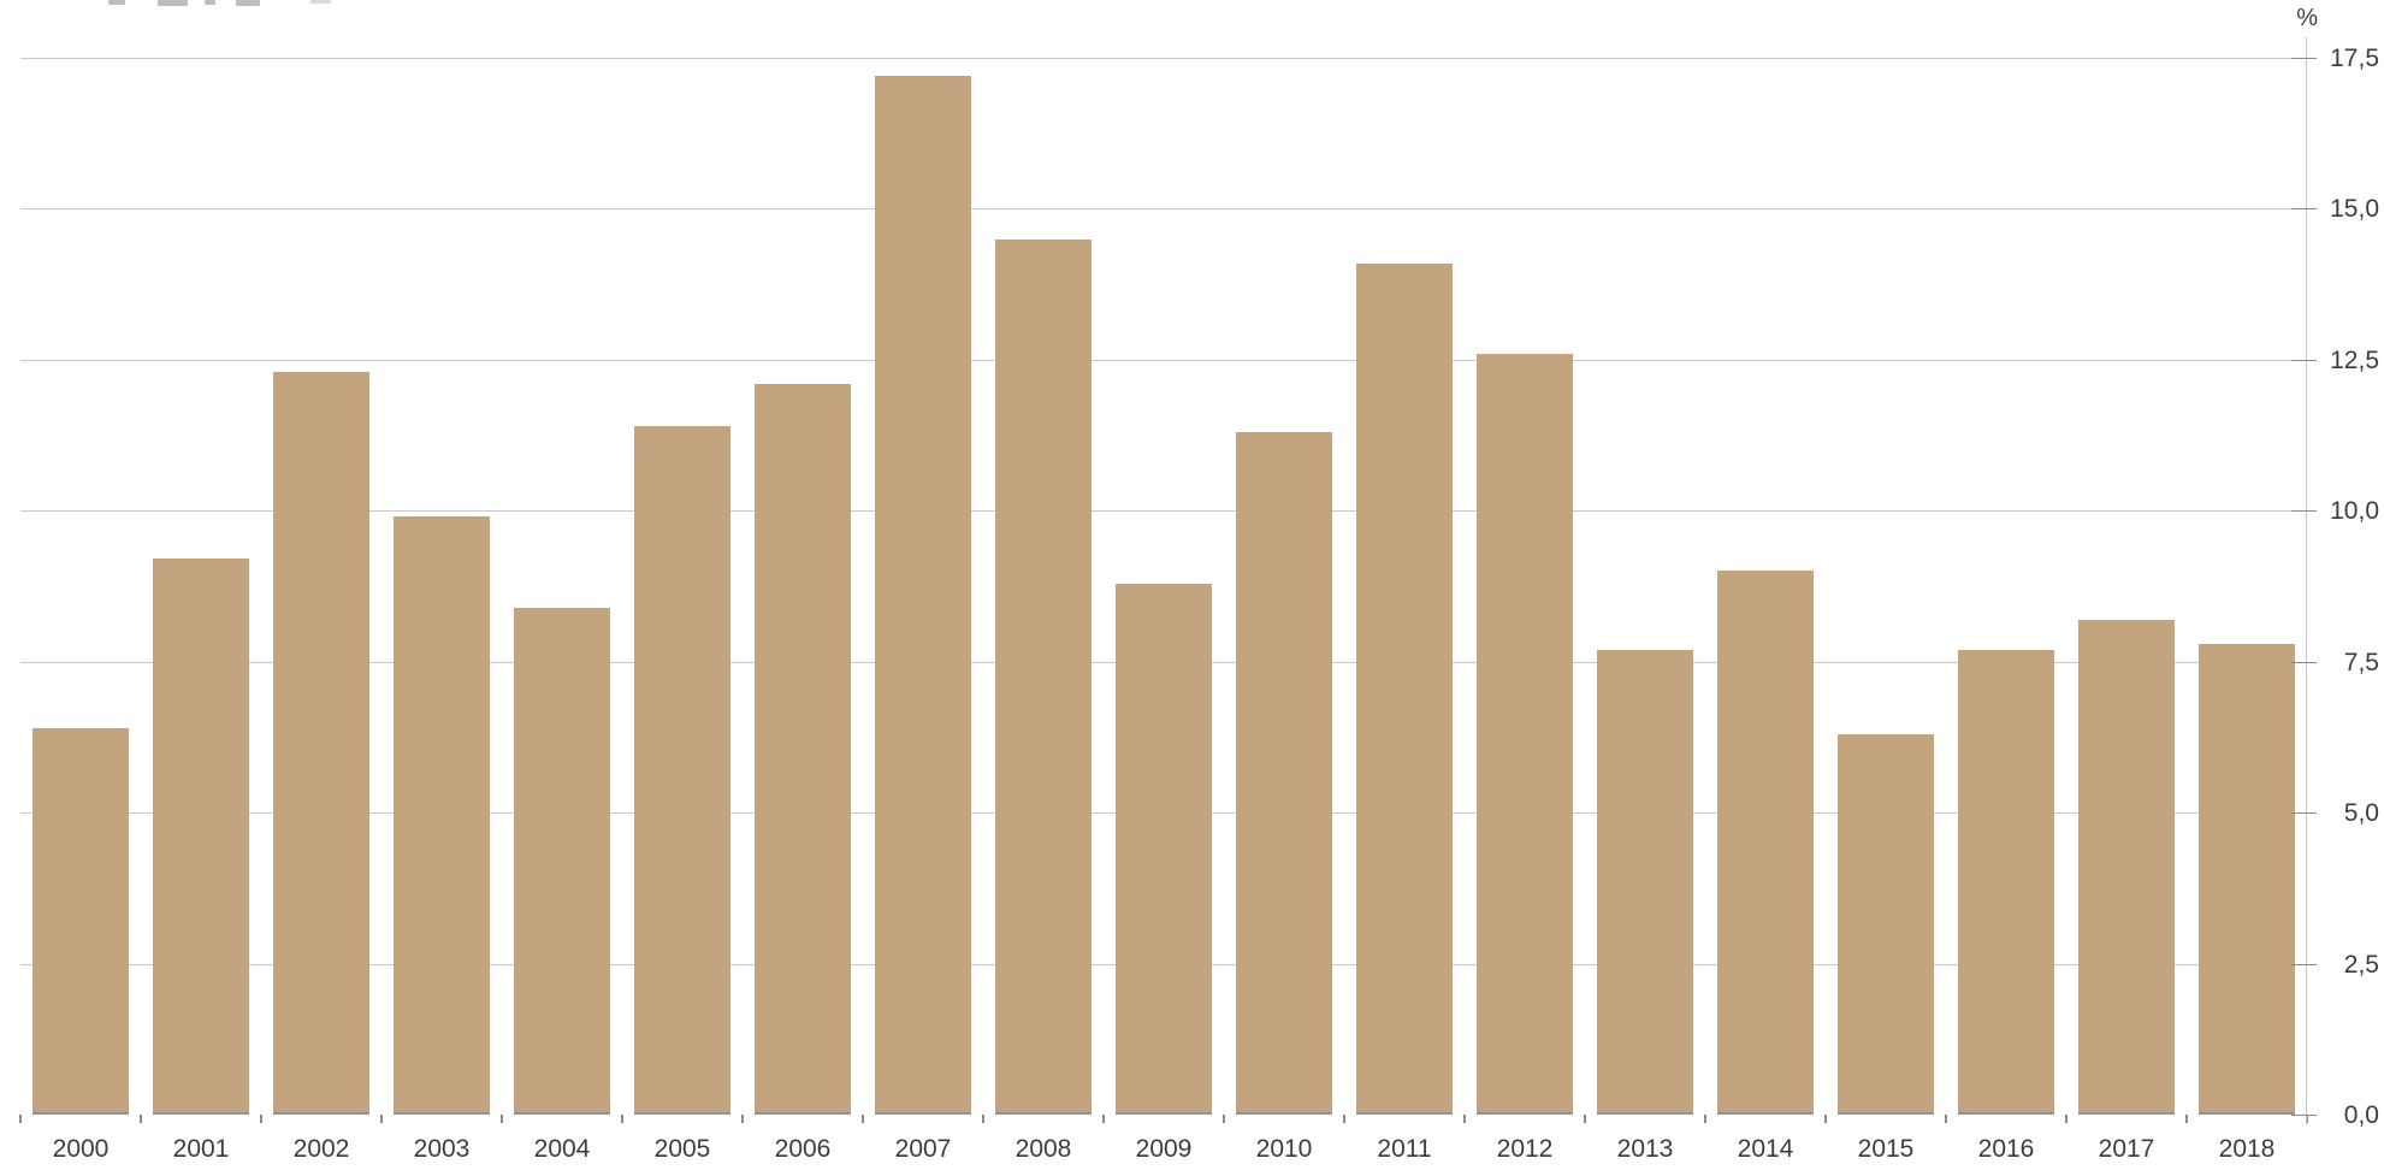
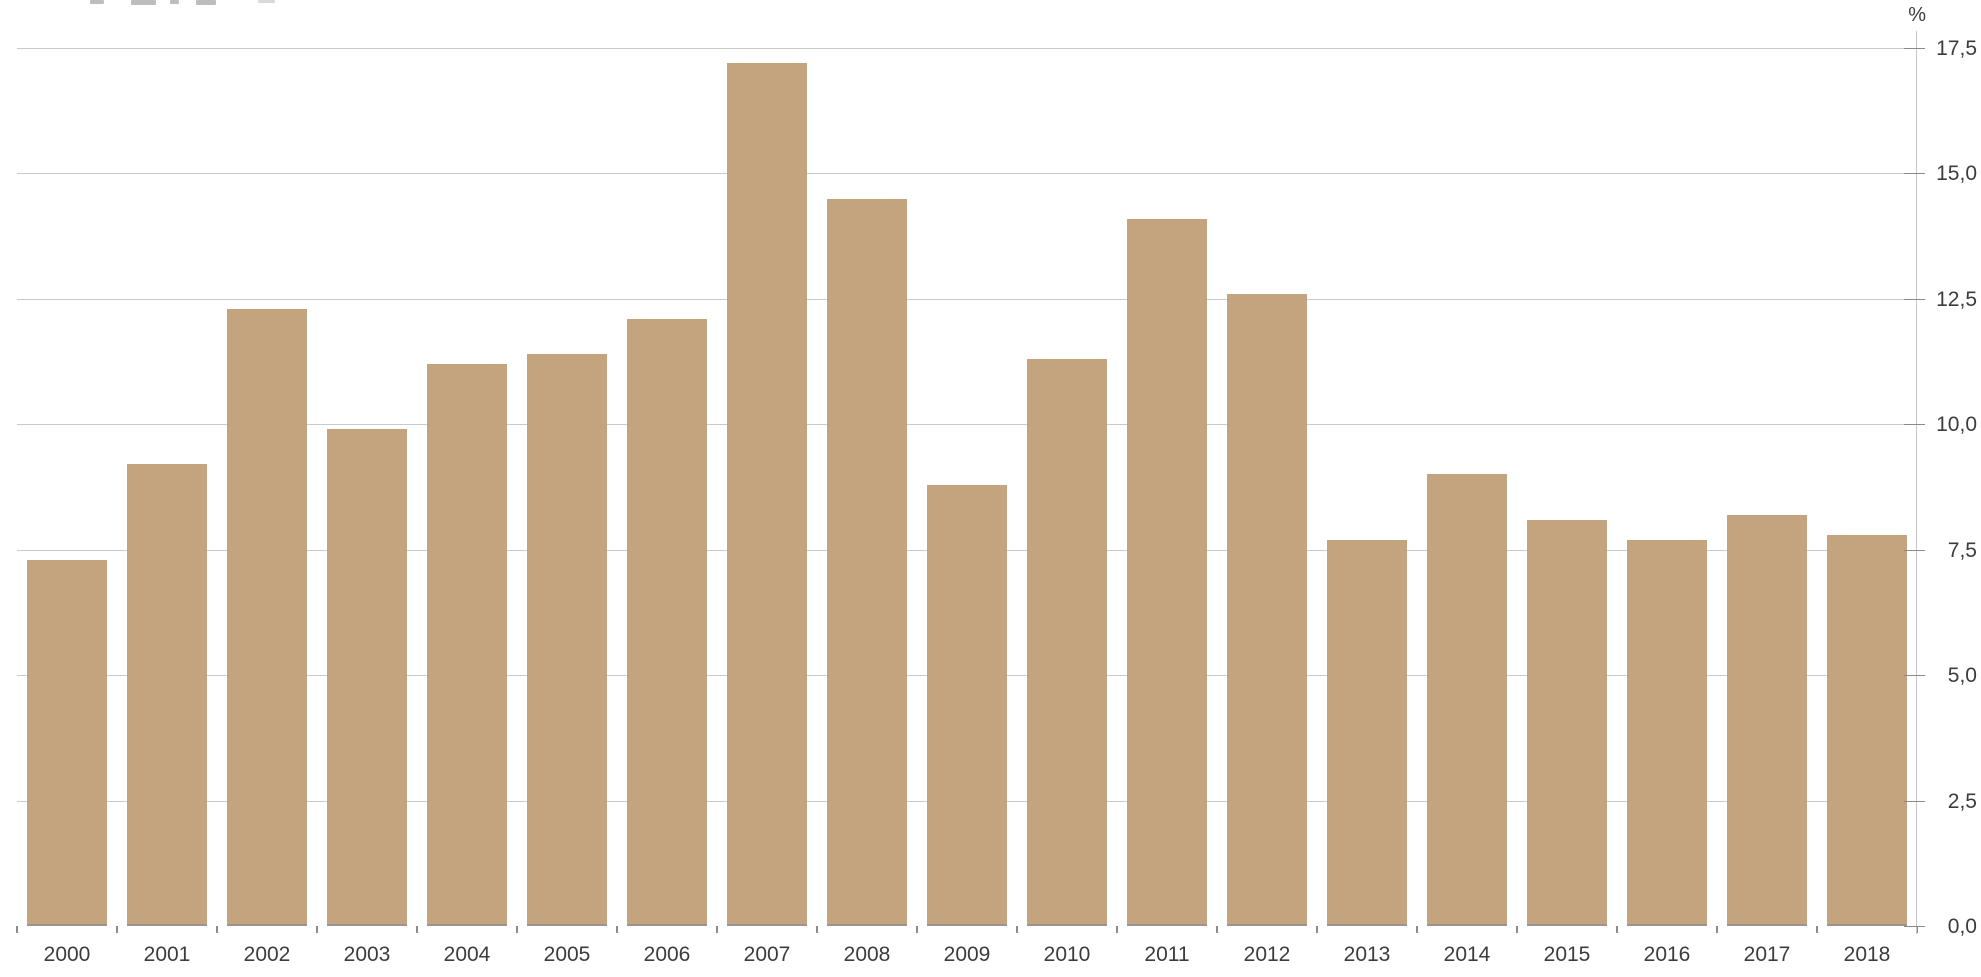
2000: 6,4 -> 7,3
2004: 8,4 -> 11,2
2015: 6,3 -> 8,1
